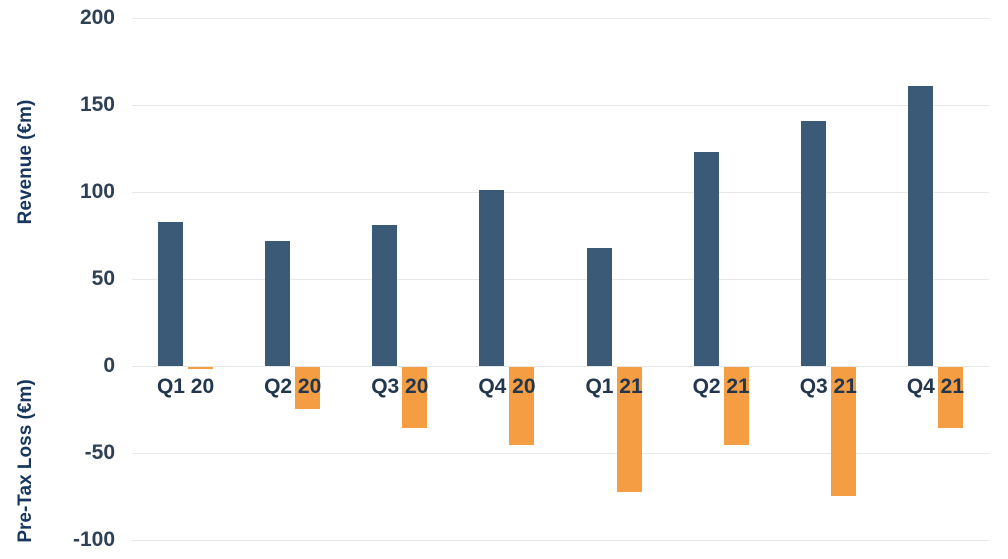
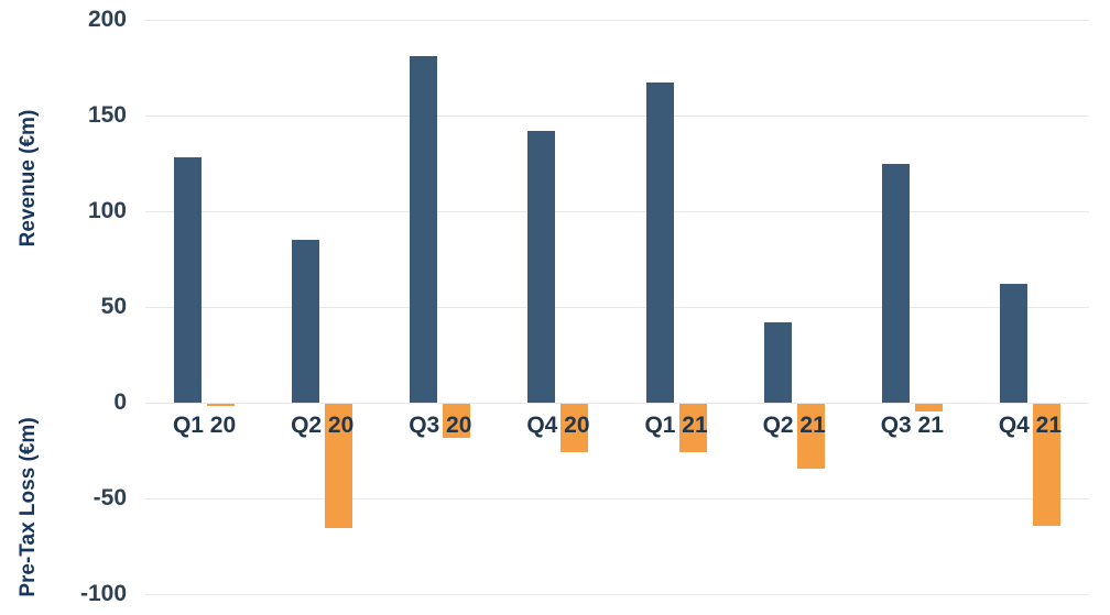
Revenue (€m)/Q1 20: 83 -> 128
Revenue (€m)/Q2 20: 72 -> 85
Pre-Tax Loss (€m)/Q2 20: -24 -> -65
Revenue (€m)/Q3 20: 81 -> 181
Pre-Tax Loss (€m)/Q3 20: -35 -> -18
Revenue (€m)/Q4 20: 101 -> 142
Pre-Tax Loss (€m)/Q4 20: -45 -> -25
Revenue (€m)/Q1 21: 68 -> 167
Pre-Tax Loss (€m)/Q1 21: -72 -> -25
Revenue (€m)/Q2 21: 123 -> 42
Pre-Tax Loss (€m)/Q2 21: -45 -> -34
Revenue (€m)/Q3 21: 141 -> 125
Pre-Tax Loss (€m)/Q3 21: -74 -> -4
Revenue (€m)/Q4 21: 161 -> 62
Pre-Tax Loss (€m)/Q4 21: -35 -> -64
